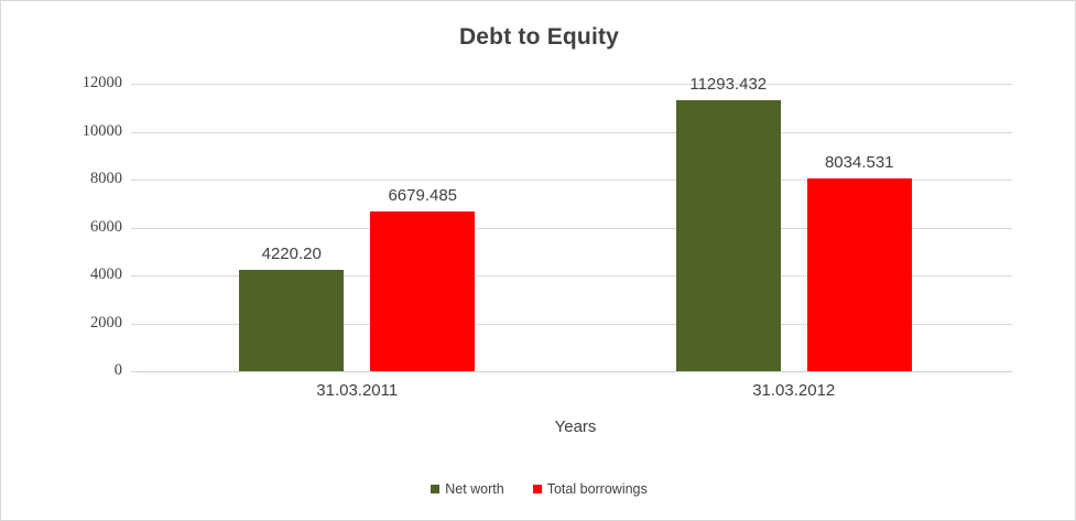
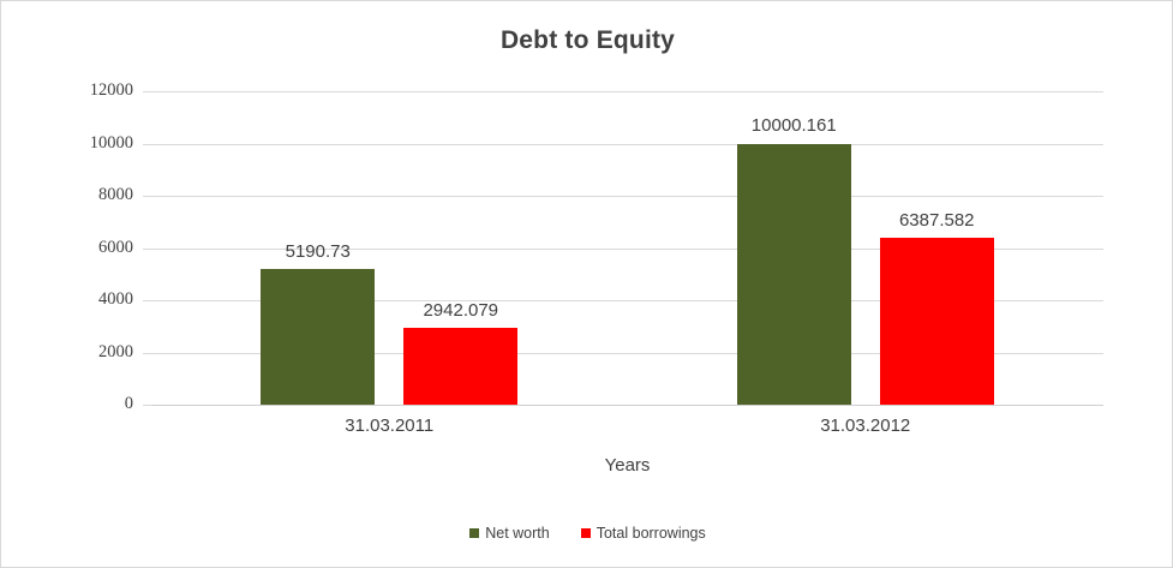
Net worth/31.03.2011: 4220.20 -> 5190.73
Total borrowings/31.03.2011: 6679.485 -> 2942.079
Net worth/31.03.2012: 11293.432 -> 10000.161
Total borrowings/31.03.2012: 8034.531 -> 6387.582
